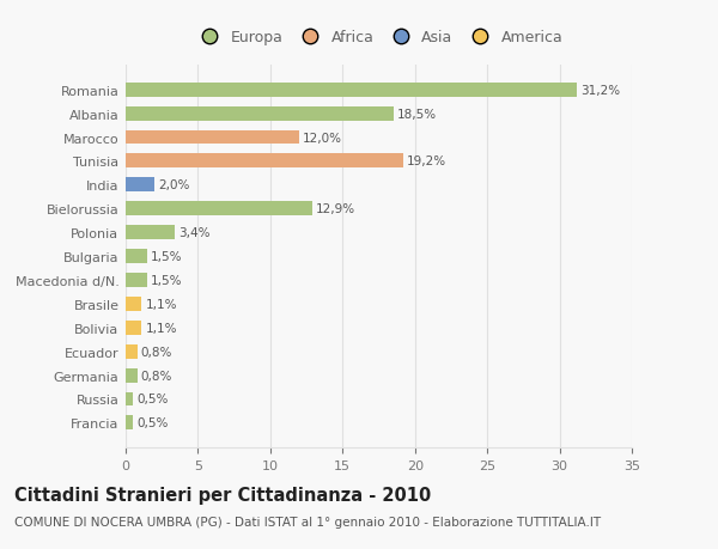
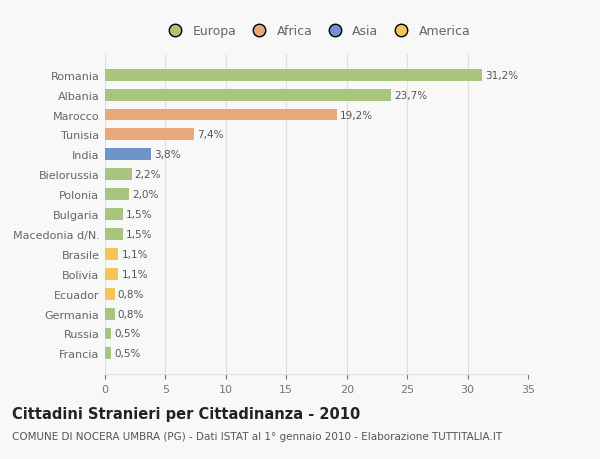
Albania: 18,5% -> 23,7%
Marocco: 12,0% -> 19,2%
Tunisia: 19,2% -> 7,4%
India: 2,0% -> 3,8%
Bielorussia: 12,9% -> 2,2%
Polonia: 3,4% -> 2,0%
